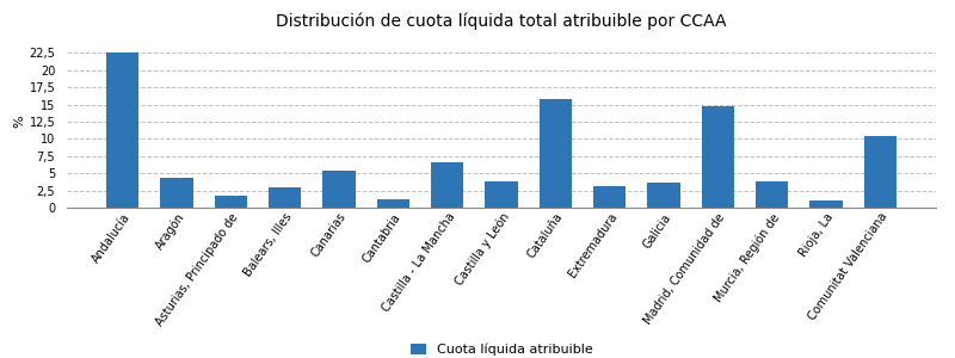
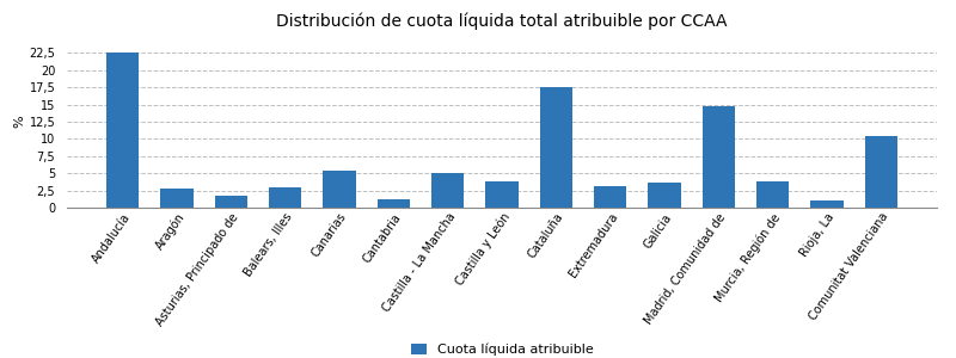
Aragón: 4,4 -> 2,8
Castilla - La Mancha: 6,6 -> 5,0
Cataluña: 15,8 -> 17,6
